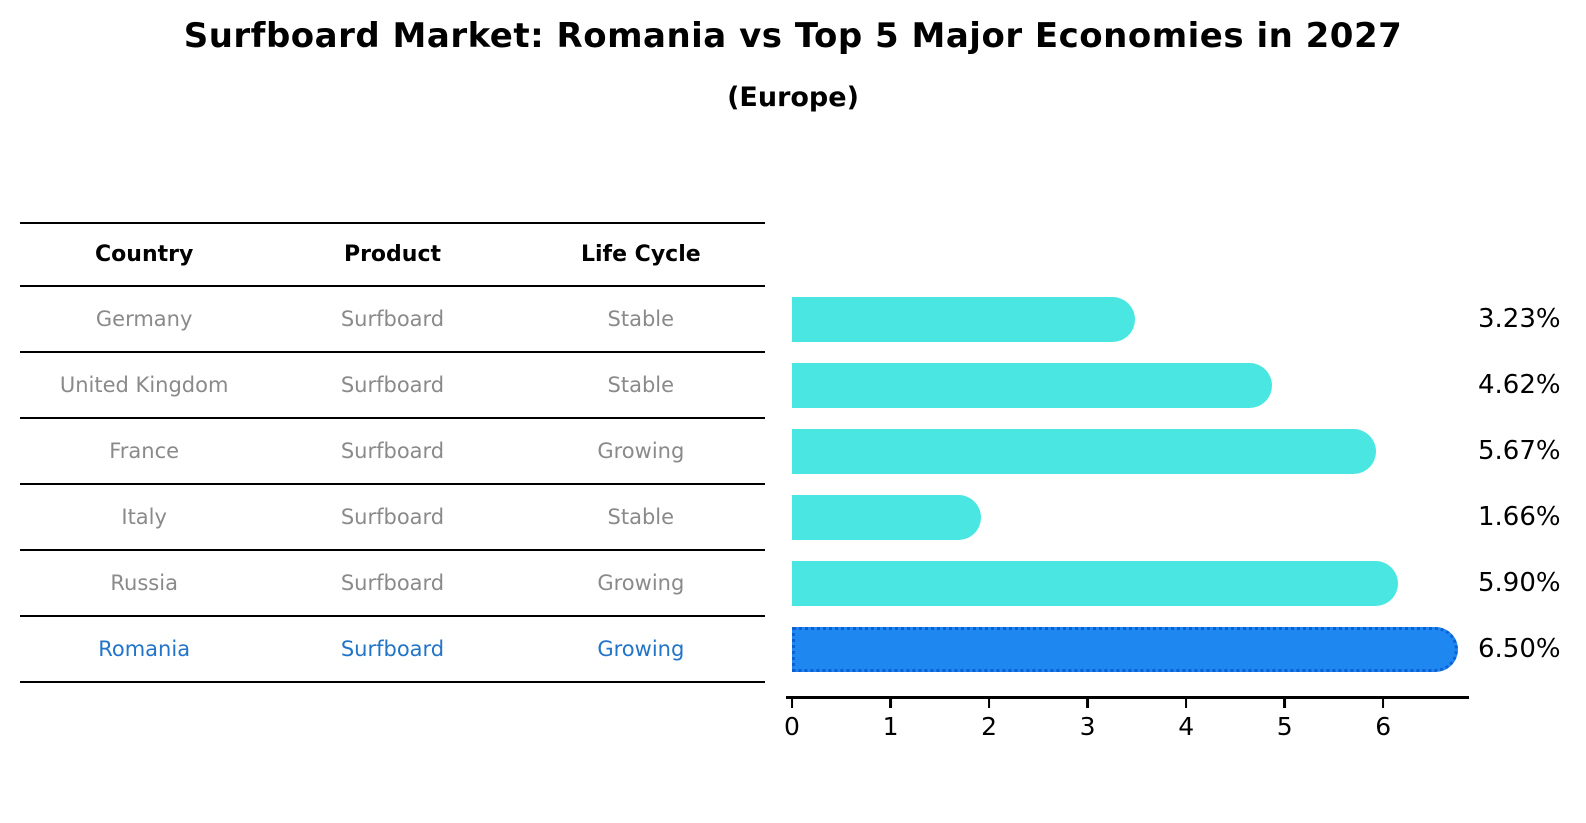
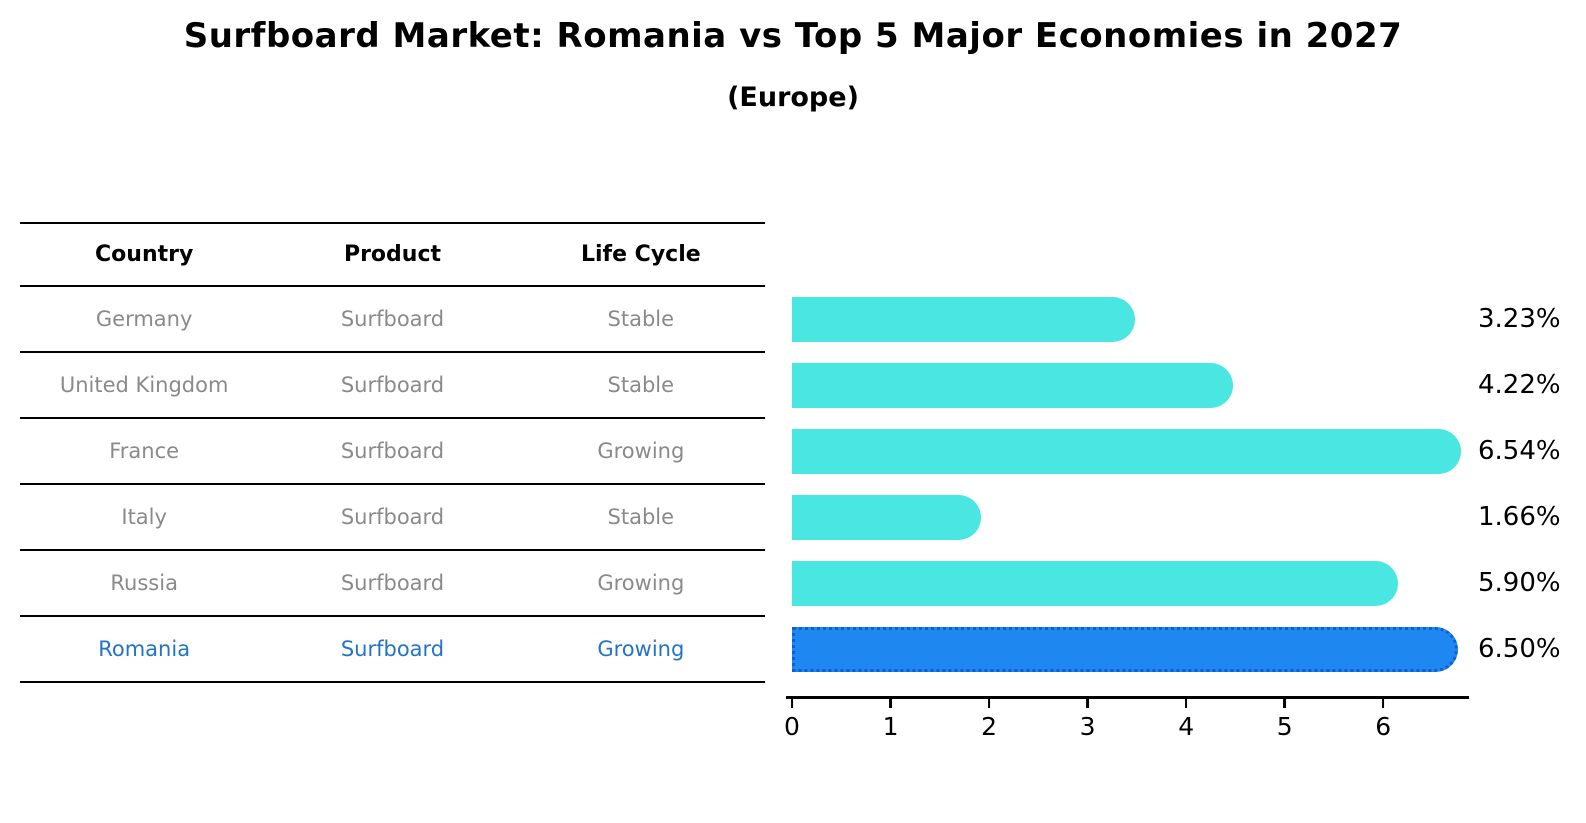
United Kingdom: 4.62% -> 4.22%
France: 5.67% -> 6.54%
